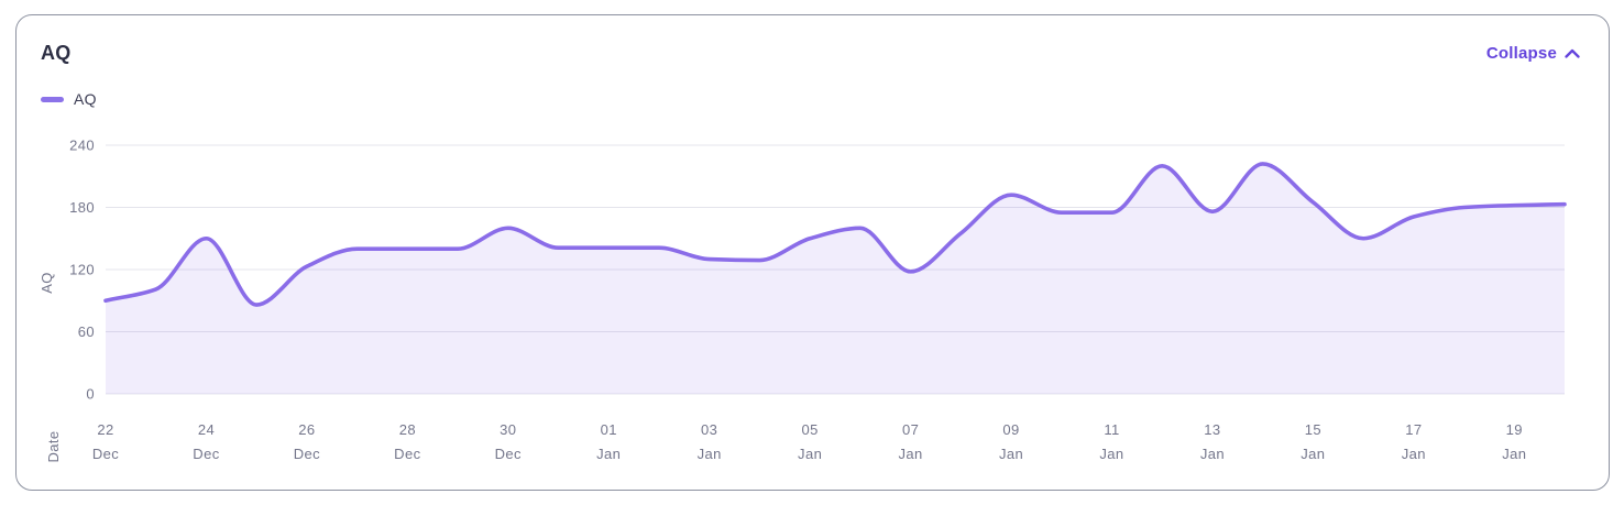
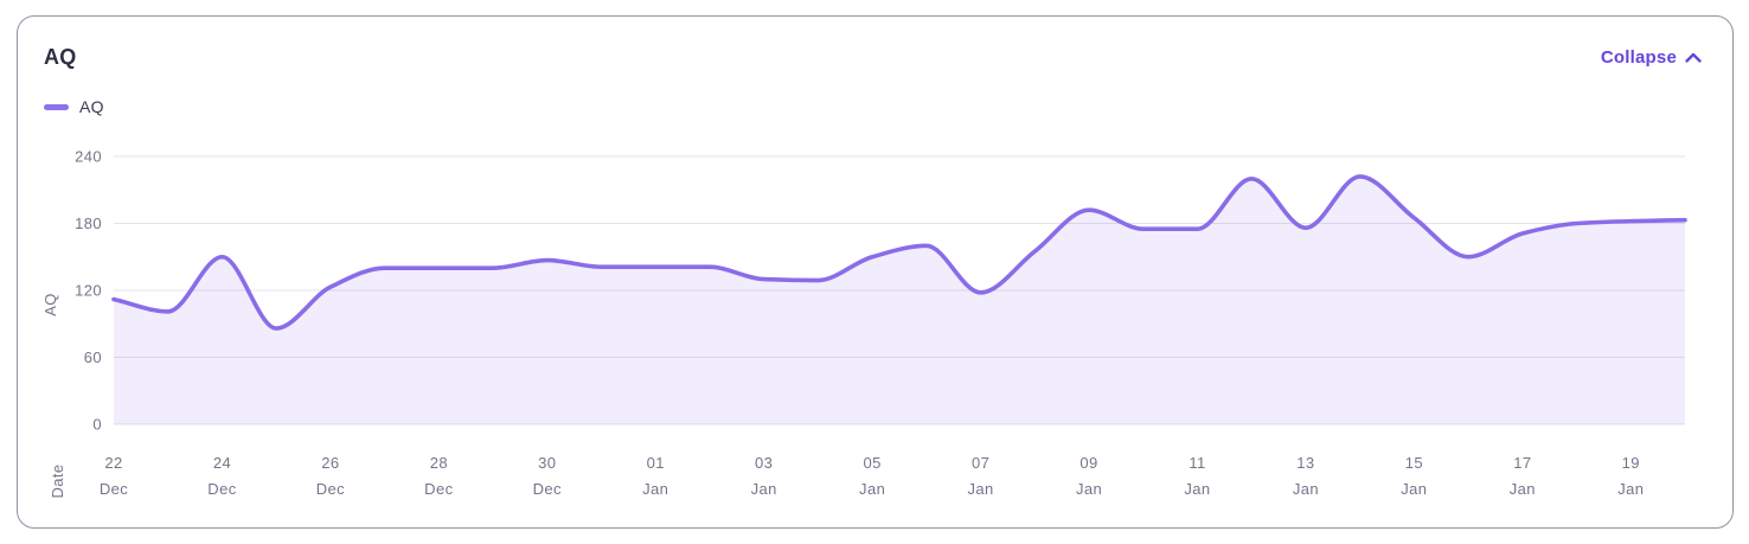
22 Dec: 90 -> 110
30 Dec: 160 -> 150
